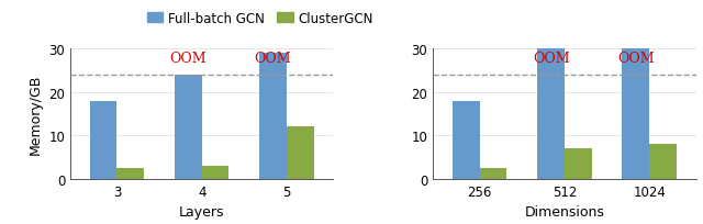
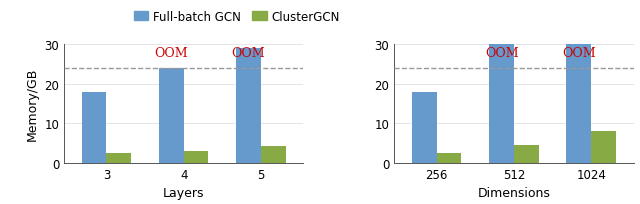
ClusterGCN/5: 12.0 -> 4.2
ClusterGCN/512: 7.0 -> 4.5
